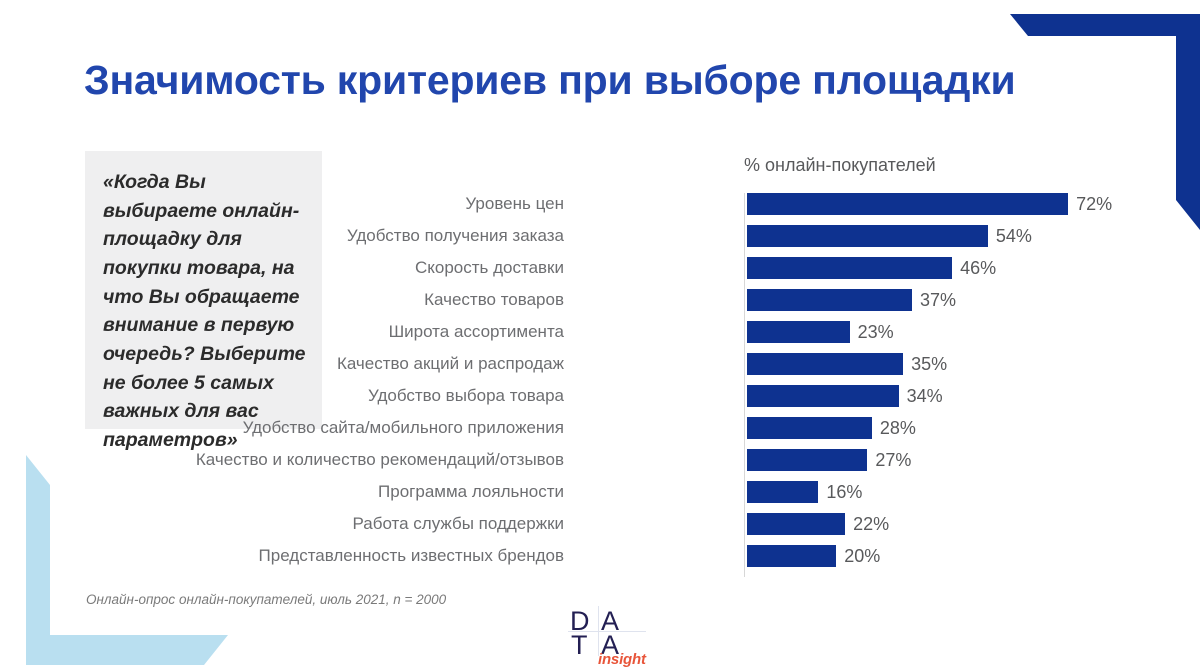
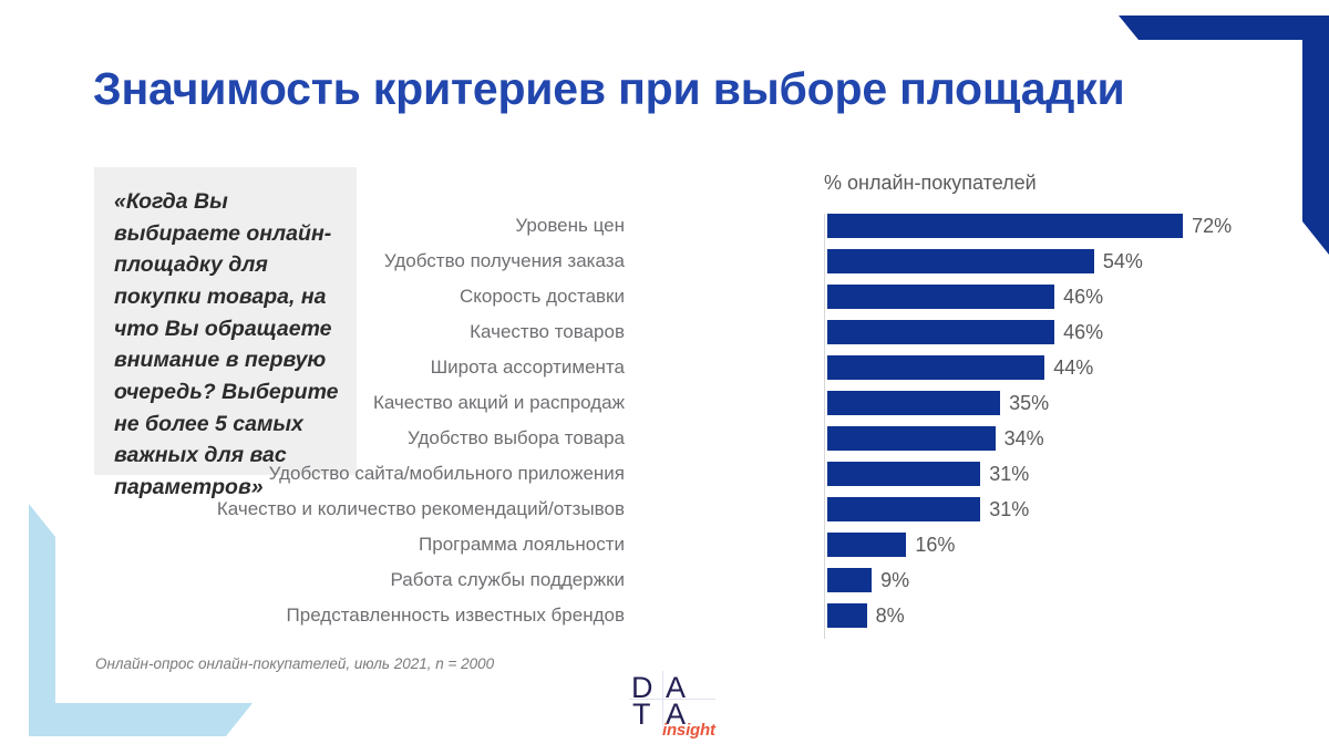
Качество товаров: 37% -> 46%
Широта ассортимента: 23% -> 44%
Удобство сайта/мобильного приложения: 28% -> 31%
Качество и количество рекомендаций/отзывов: 27% -> 31%
Работа службы поддержки: 22% -> 9%
Представленность известных брендов: 20% -> 8%
